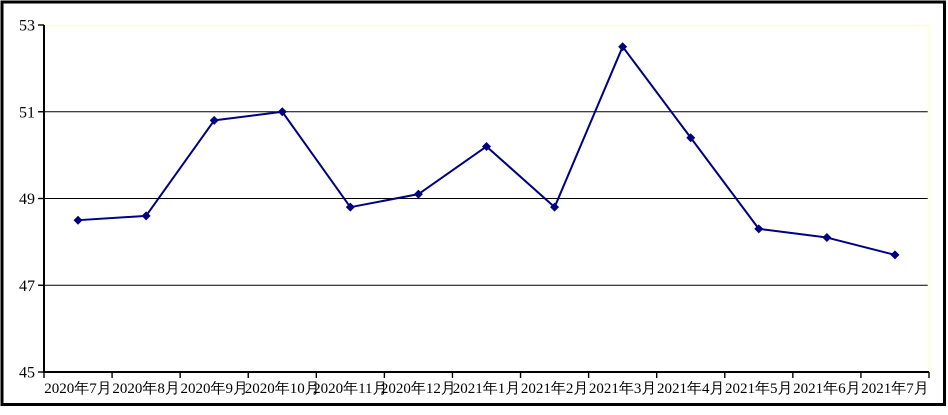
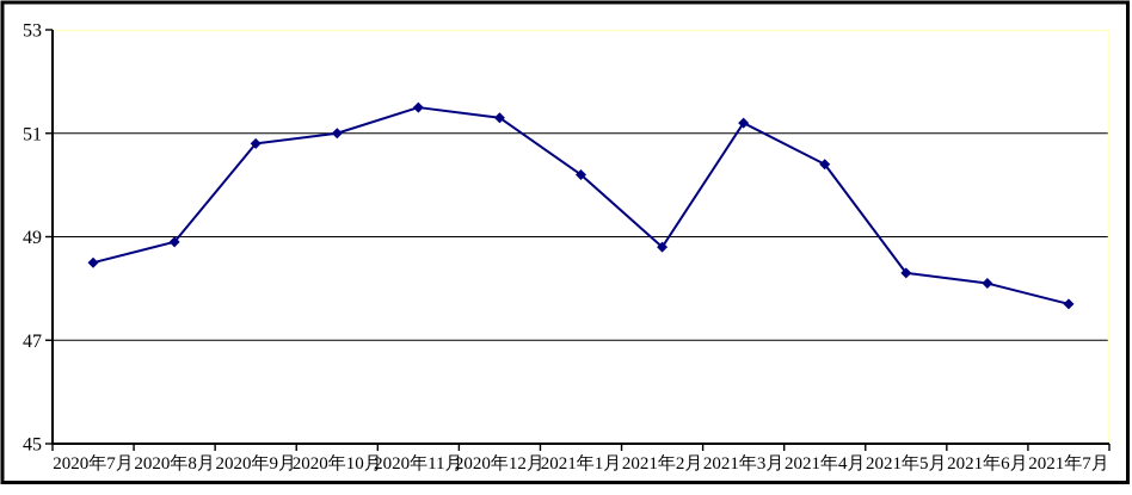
2020年8月: 48.6 -> 48.9
2020年11月: 48.8 -> 51.5
2020年12月: 49.1 -> 51.3
2021年3月: 52.5 -> 51.2
